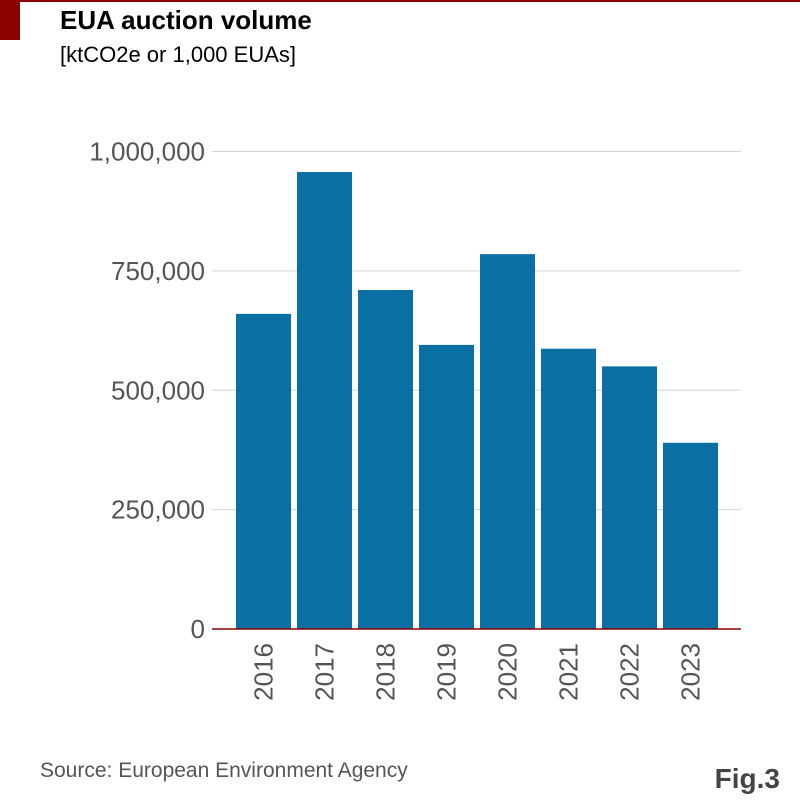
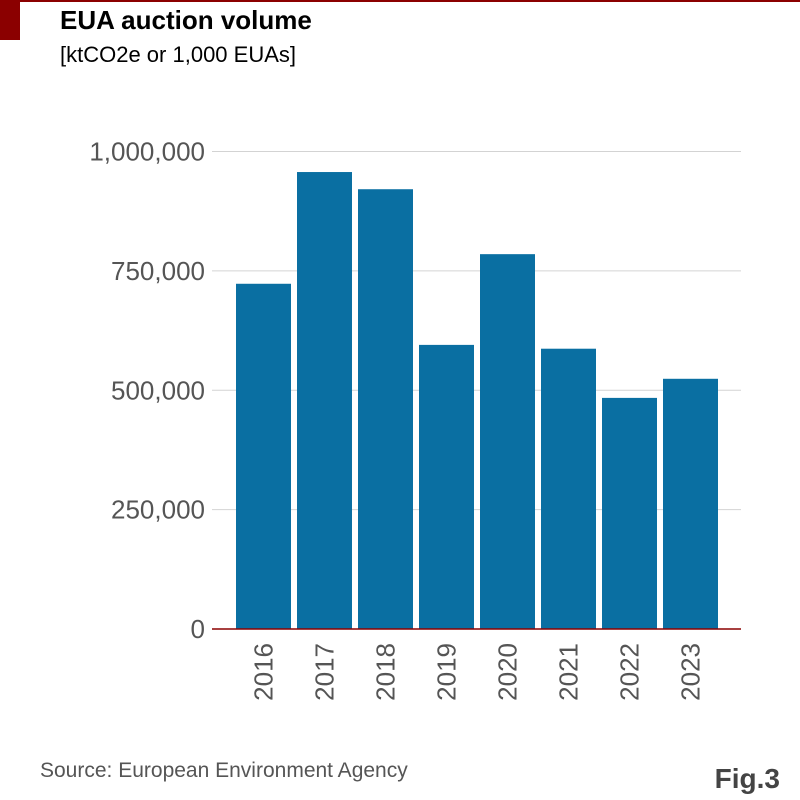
2016: 660000 -> 720000
2018: 710000 -> 920000
2022: 550000 -> 480000
2023: 390000 -> 520000
